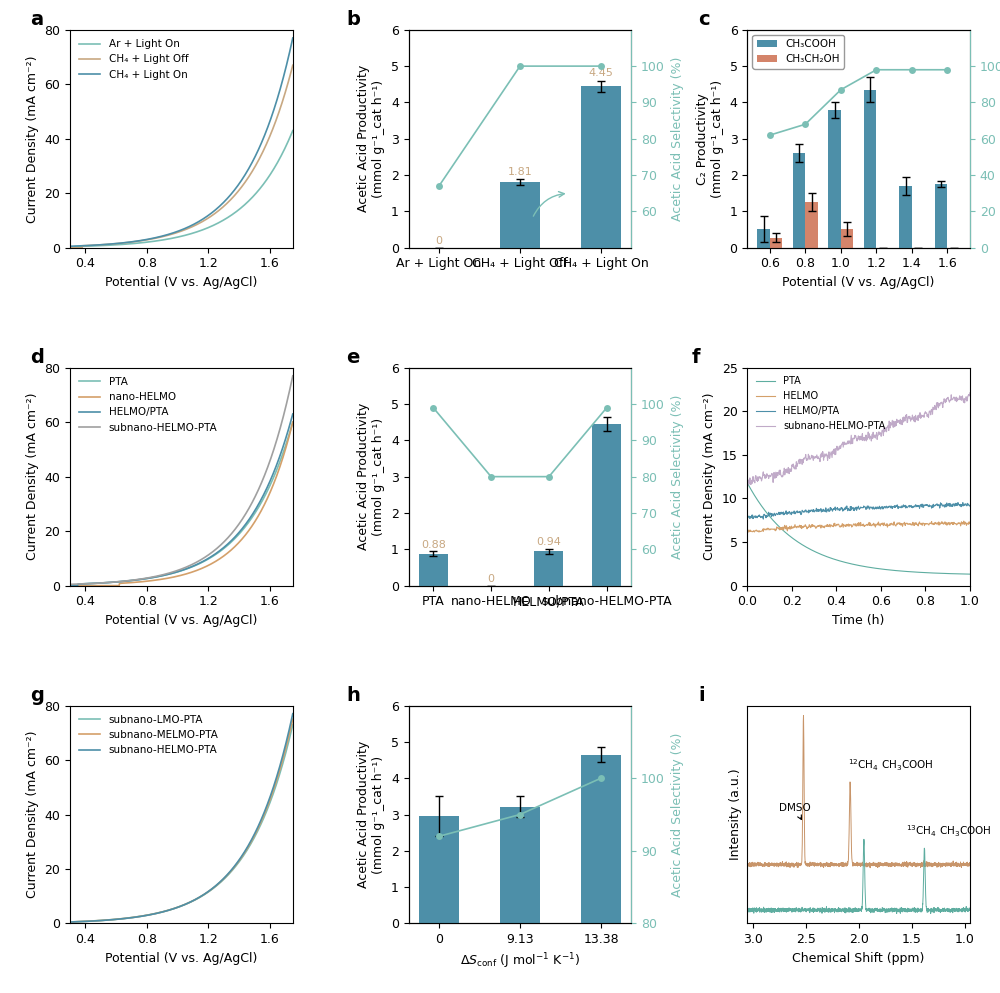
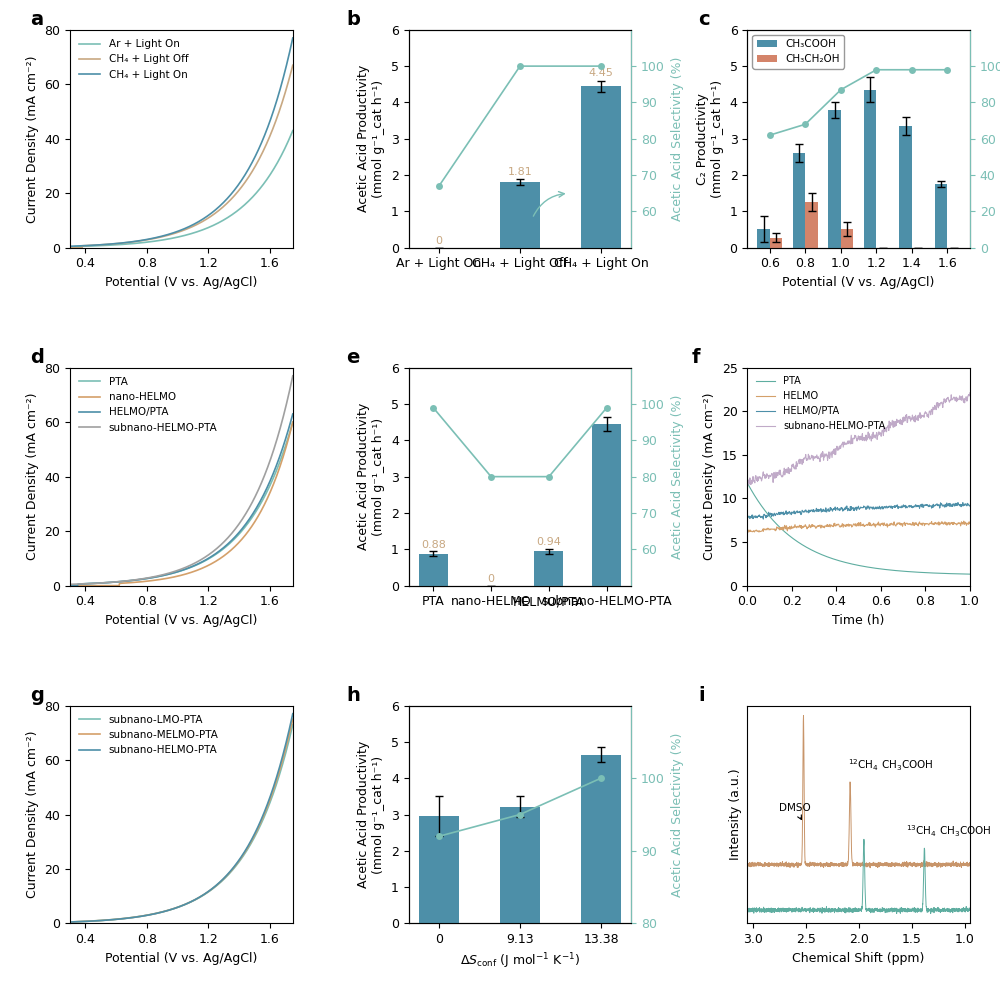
CH₃COOH/1.4: 1.70 -> 3.35
